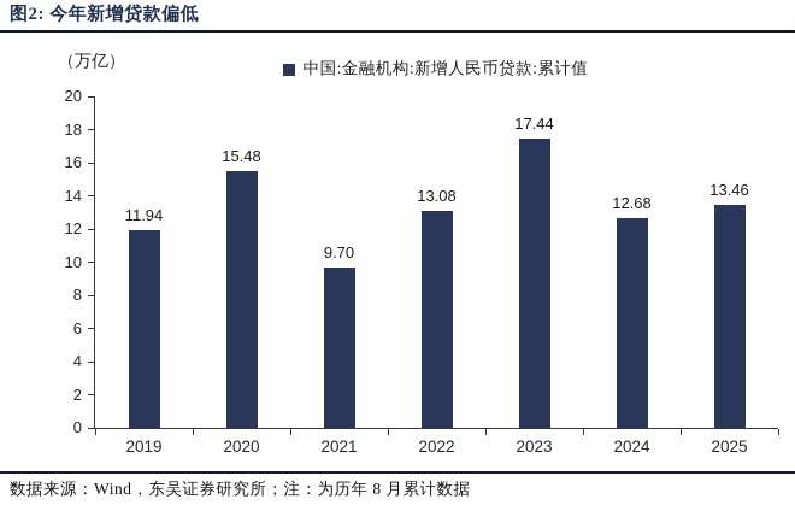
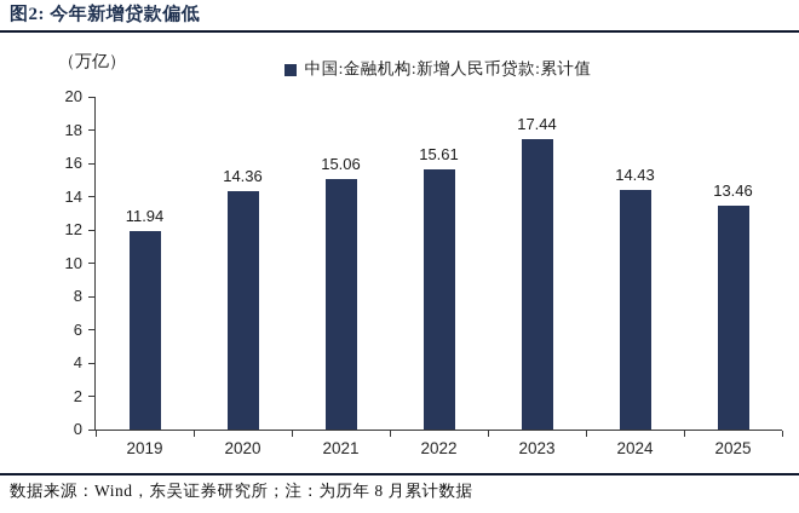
2020: 15.48 -> 14.36
2021: 9.70 -> 15.06
2022: 13.08 -> 15.61
2024: 12.68 -> 14.43
